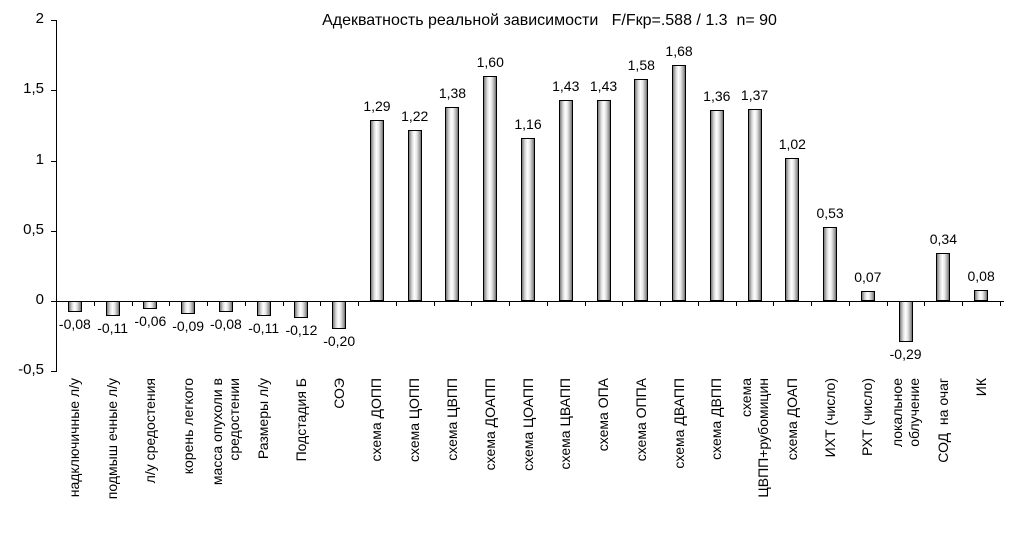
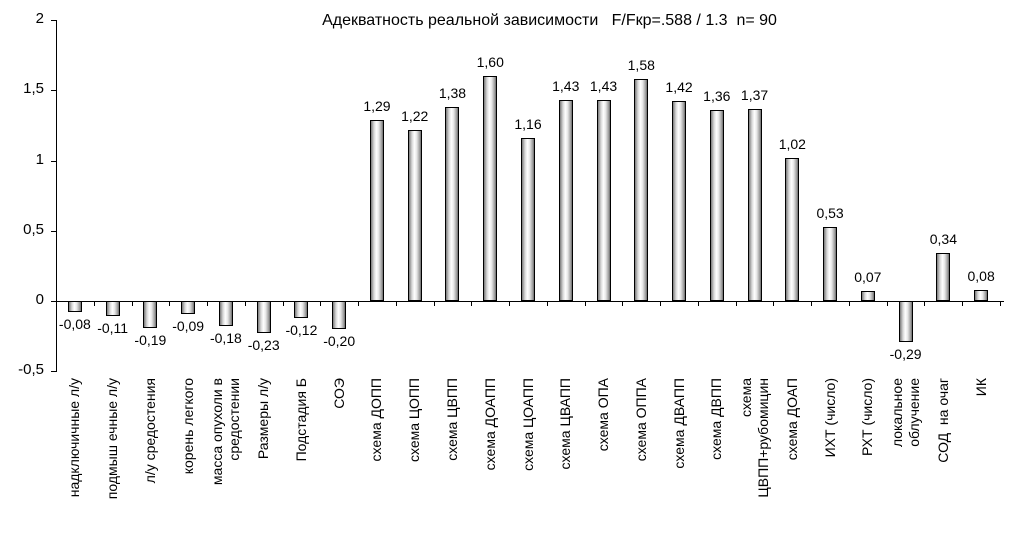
л/у средостения: -0,06 -> -0,19
масса опухоли в средостении: -0,08 -> -0,18
Размеры л/у: -0,11 -> -0,23
схема ДВАПП: 1,68 -> 1,42
